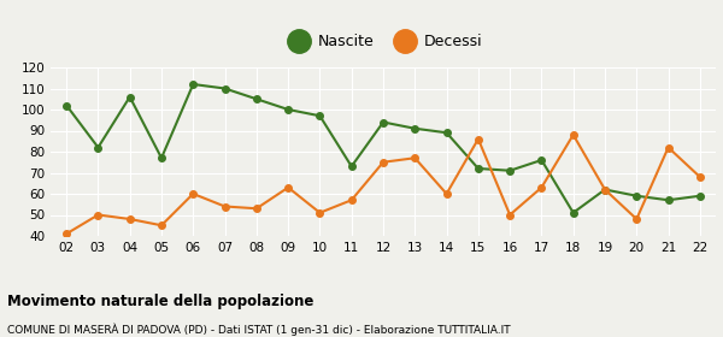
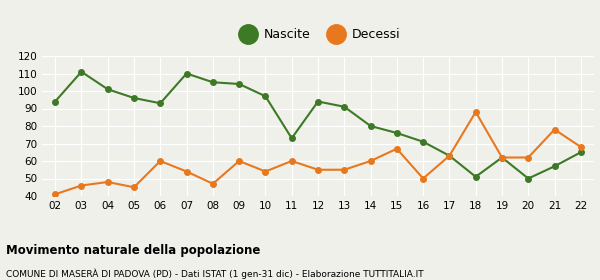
Nascite/02: 102 -> 94
Nascite/03: 82 -> 111
Decessi/03: 50 -> 46
Nascite/04: 106 -> 101
Nascite/05: 77 -> 96
Nascite/06: 112 -> 93
Decessi/08: 53 -> 47
Nascite/09: 100 -> 104
Decessi/09: 63 -> 60
Decessi/10: 51 -> 54
Decessi/11: 57 -> 60
Decessi/12: 75 -> 55
Decessi/13: 77 -> 55
Nascite/14: 89 -> 80
Nascite/15: 72 -> 76
Decessi/15: 86 -> 67
Nascite/17: 76 -> 63
Nascite/20: 59 -> 50
Decessi/20: 48 -> 62
Decessi/21: 82 -> 78
Nascite/22: 59 -> 65
